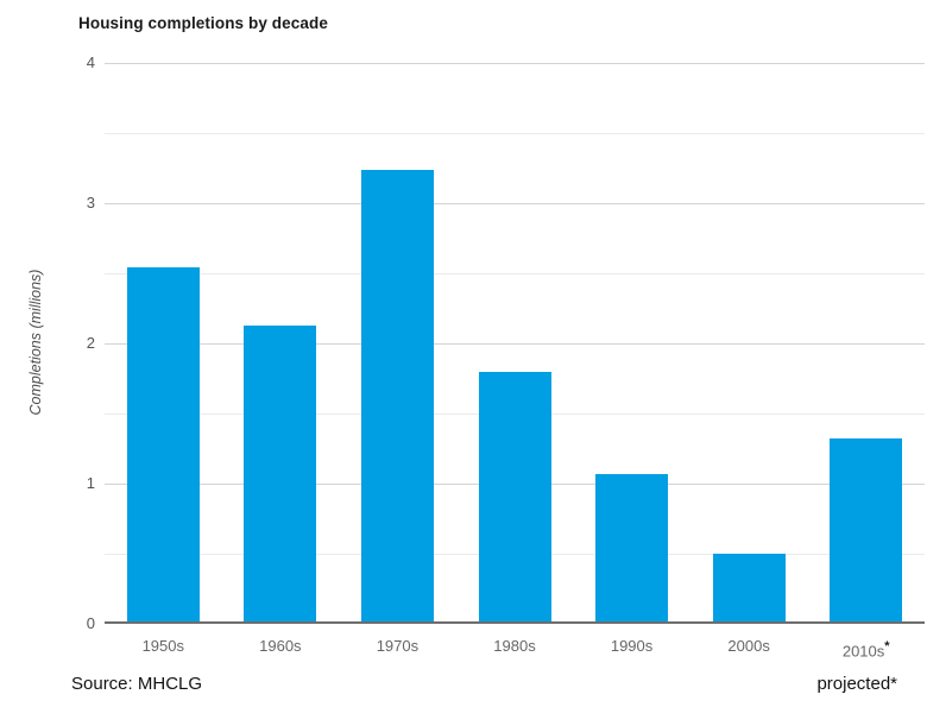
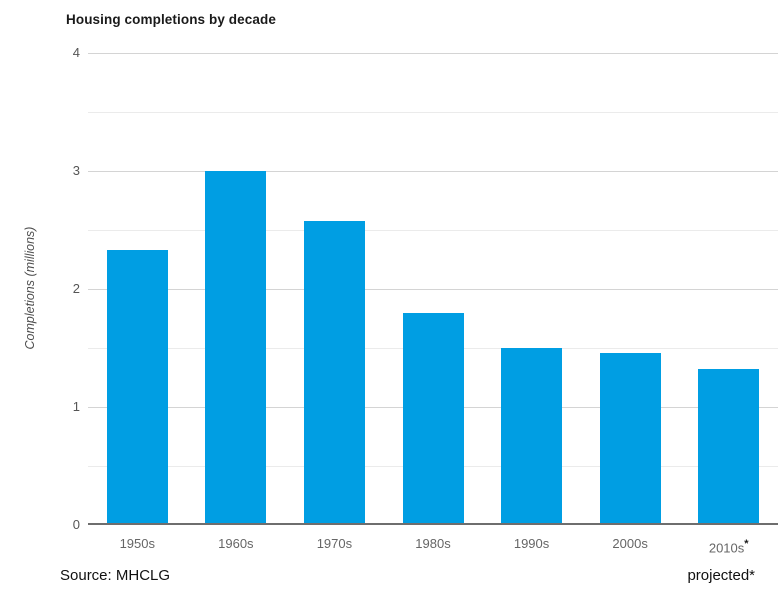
1950s: 2.54 -> 2.33
1960s: 2.13 -> 3.00
1970s: 3.24 -> 2.58
1990s: 1.07 -> 1.50
2000s: 0.50 -> 1.46
